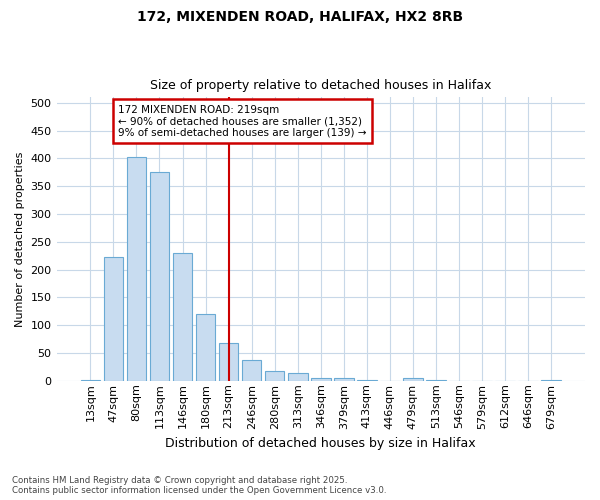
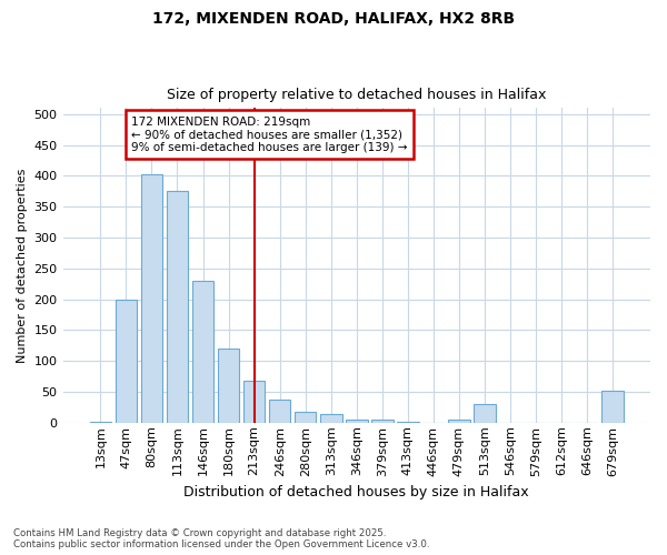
47sqm: 222 -> 200
513sqm: 2 -> 30
679sqm: 1 -> 52
